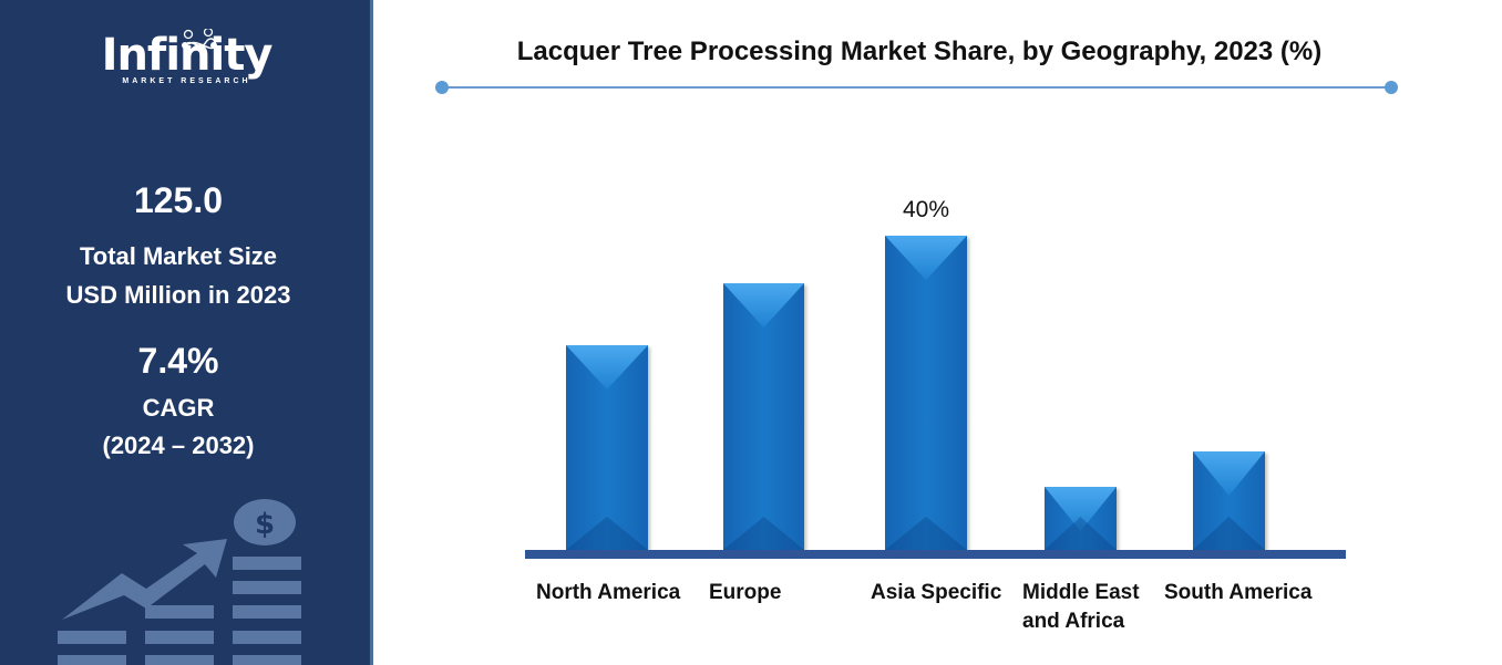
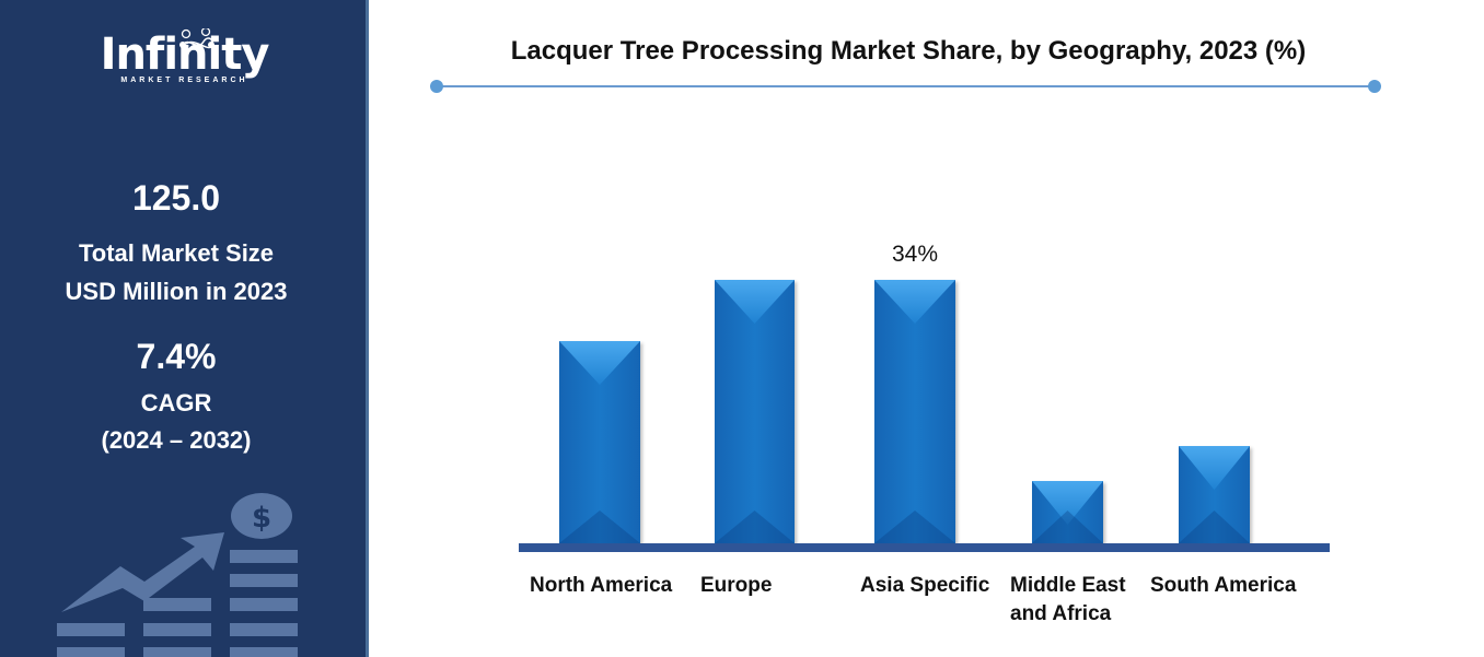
Asia Specific: 40% -> 34%
